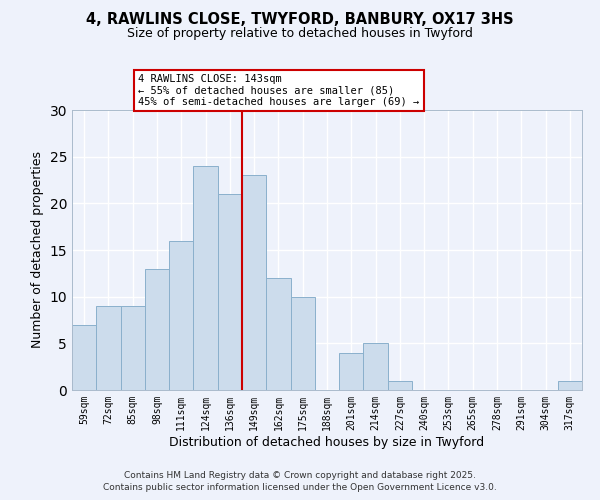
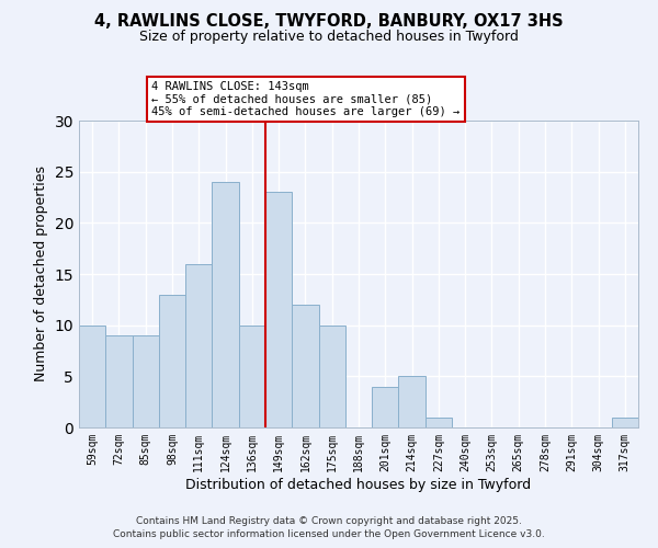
59sqm: 7 -> 10
136sqm: 21 -> 10
